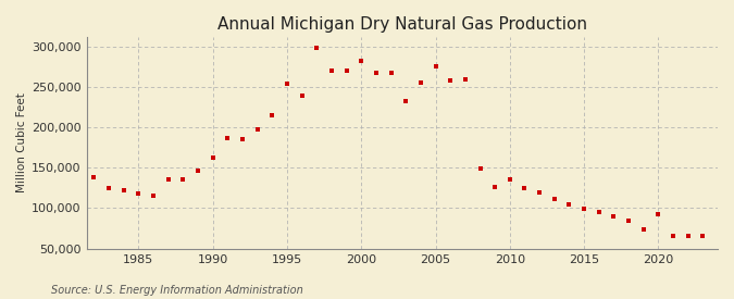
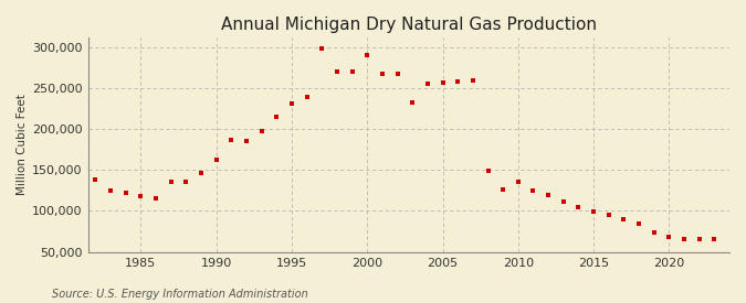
1995: 254,000 -> 231,000
2000: 282,000 -> 291,000
2005: 276,000 -> 257,000
2020: 92,000 -> 68,000
